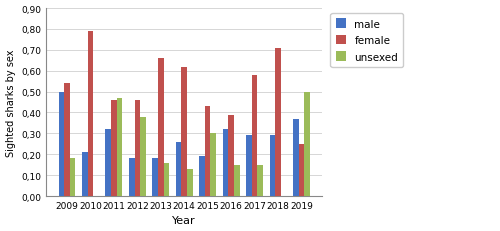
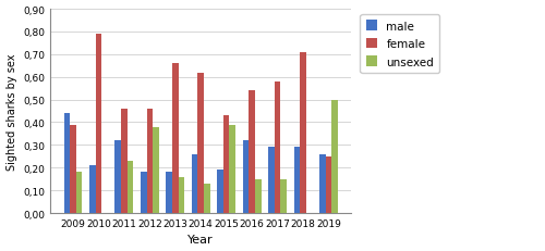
male/2009: 0,50 -> 0,44
female/2009: 0,54 -> 0,39
unsexed/2011: 0,47 -> 0,23
unsexed/2015: 0,30 -> 0,39
female/2016: 0,39 -> 0,54
male/2019: 0,37 -> 0,26
